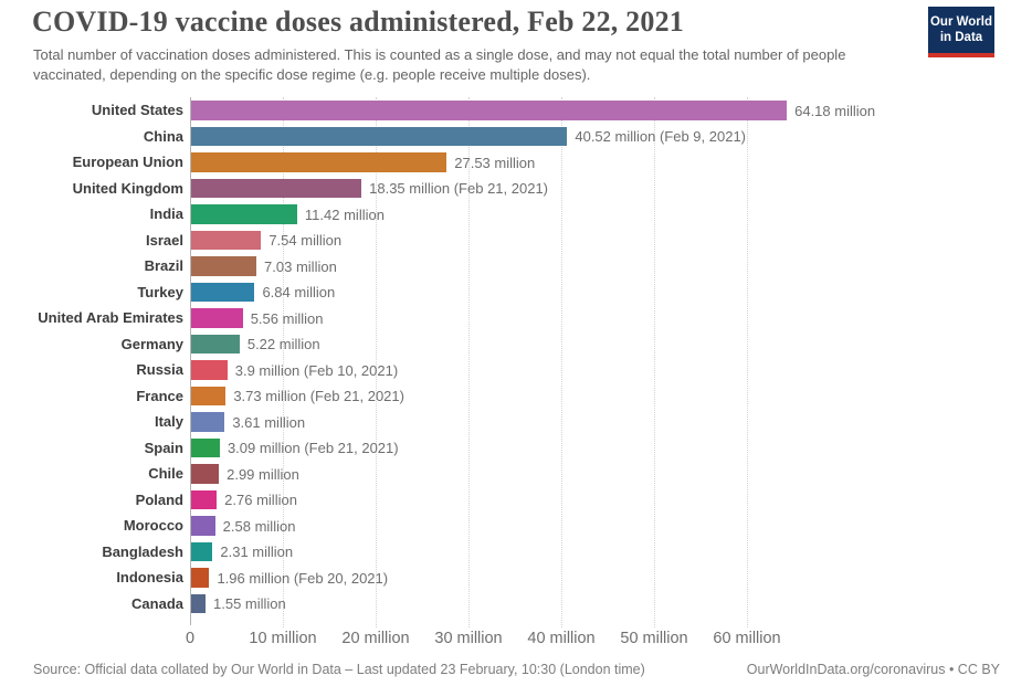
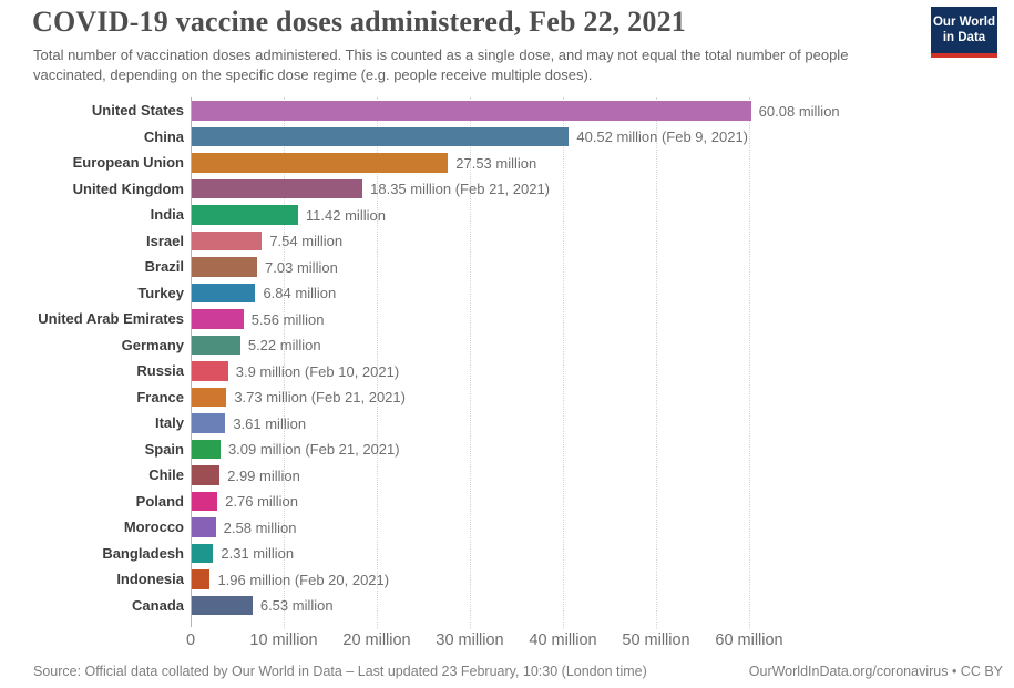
United States: 64.18 -> 60.08
Canada: 1.55 -> 6.53
